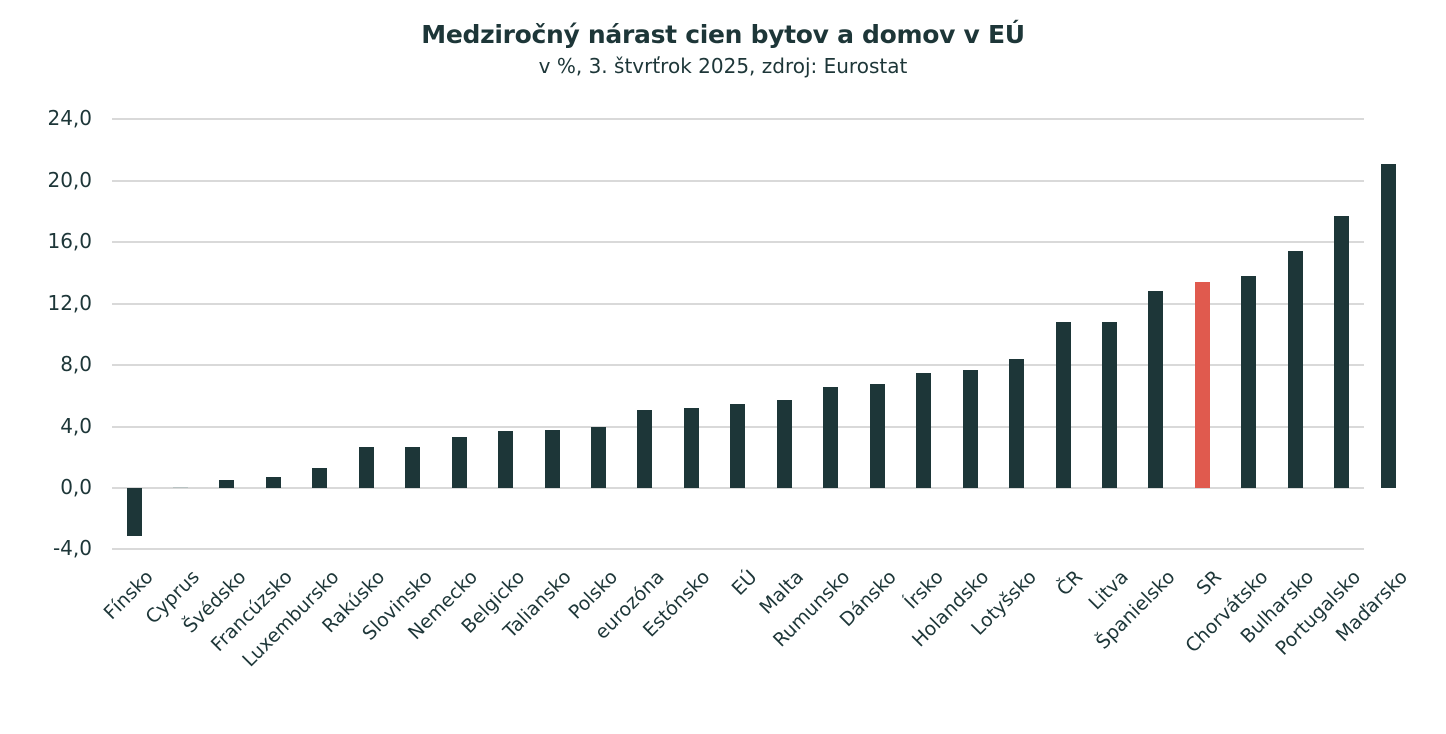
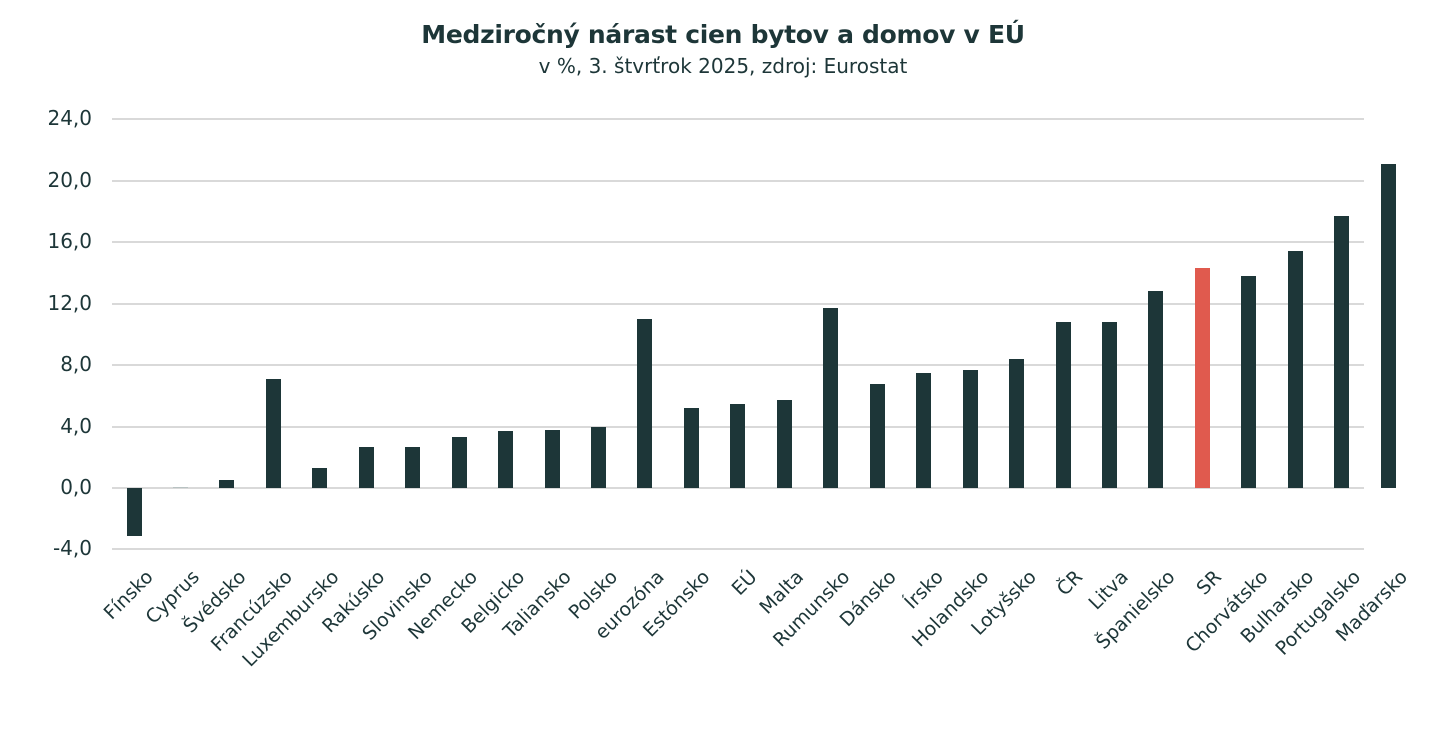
Francúzsko: 0,7 -> 7,1
eurozóna: 5,1 -> 11,0
Rumunsko: 6,6 -> 11,7
SR: 13,4 -> 14,3
